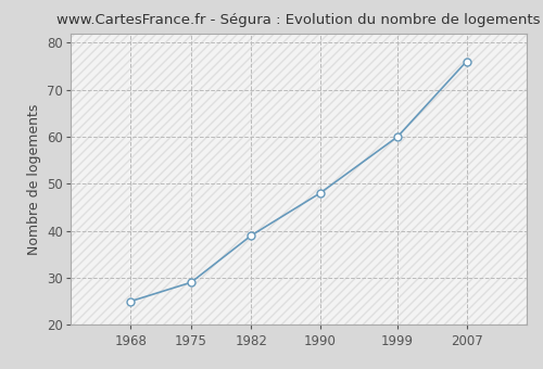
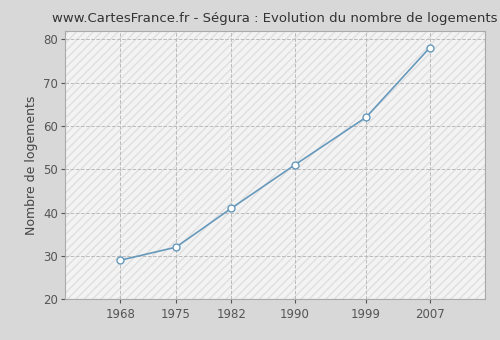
1968: 25 -> 29
1975: 29 -> 32
1982: 39 -> 41
1990: 48 -> 51
1999: 60 -> 62
2007: 76 -> 78
